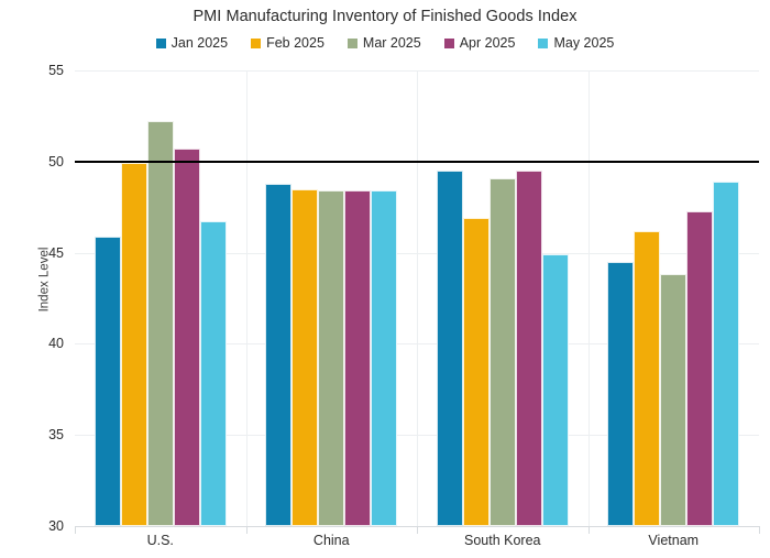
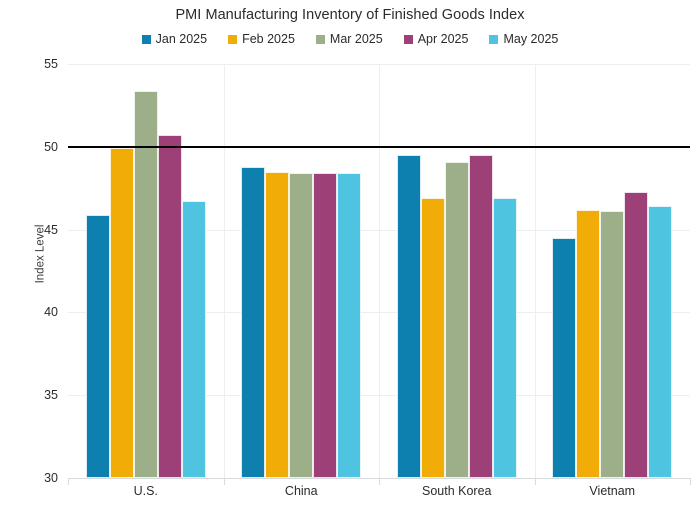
Mar 2025/U.S.: 52.2 -> 53.4
May 2025/South Korea: 44.9 -> 46.9
Mar 2025/Vietnam: 43.8 -> 46.1
May 2025/Vietnam: 48.9 -> 46.4
